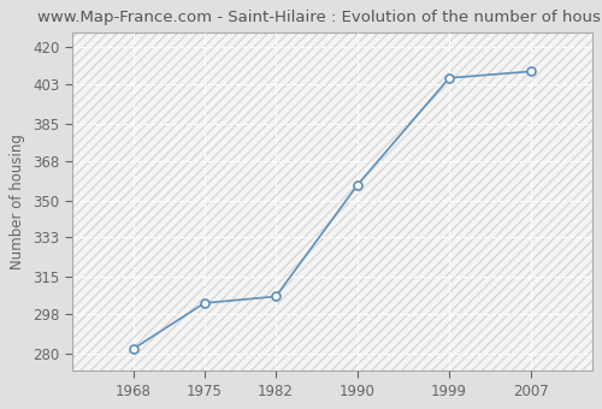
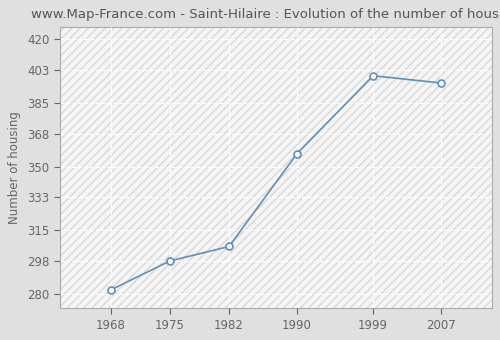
1975: 303 -> 298
1999: 406 -> 400
2007: 409 -> 396
